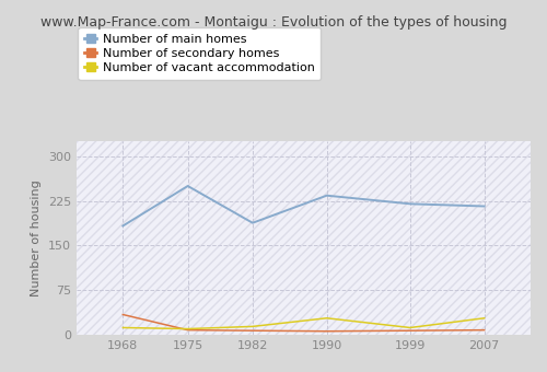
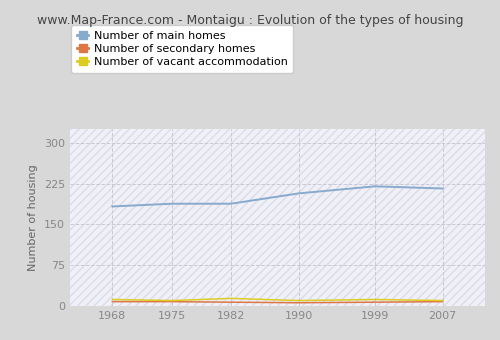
Number of secondary homes/1968: 34 -> 8
Number of main homes/1975: 250 -> 188
Number of main homes/1990: 234 -> 207
Number of vacant accommodation/1990: 28 -> 10
Number of vacant accommodation/2007: 28 -> 10
